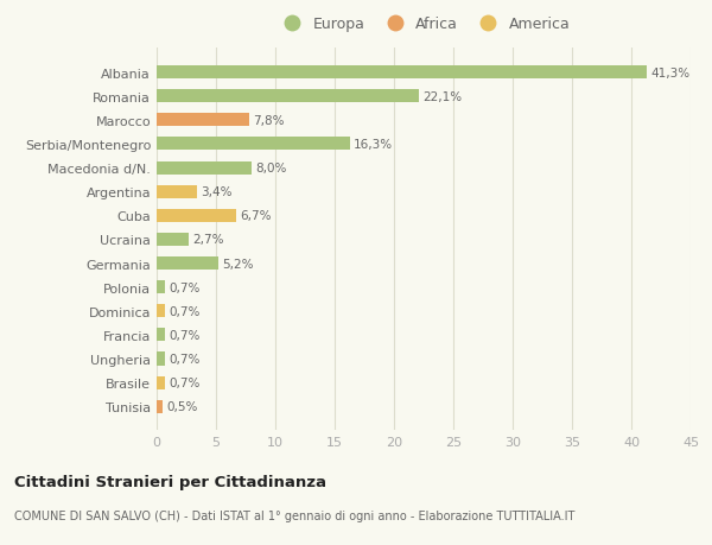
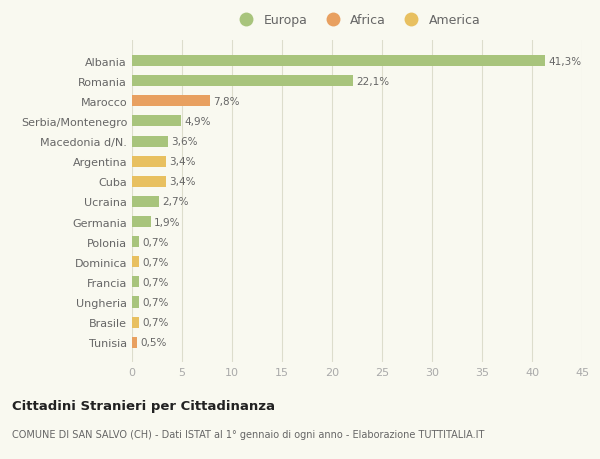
Serbia/Montenegro: 16,3% -> 4,9%
Macedonia d/N.: 8,0% -> 3,6%
Cuba: 6,7% -> 3,4%
Germania: 5,2% -> 1,9%
